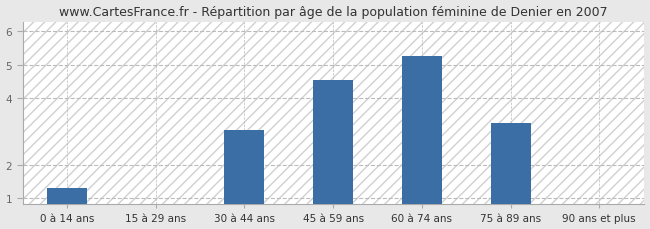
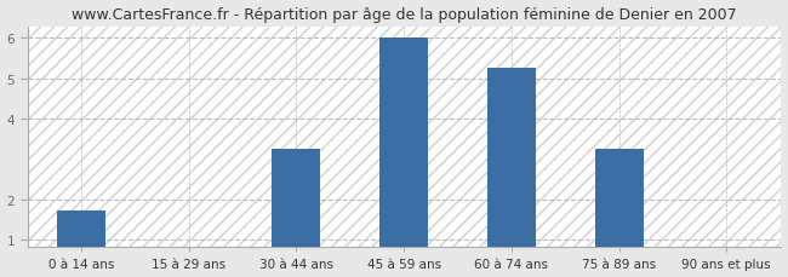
0 à 14 ans: 1.30 -> 1.70
30 à 44 ans: 3.05 -> 3.25
45 à 59 ans: 4.55 -> 6.00
